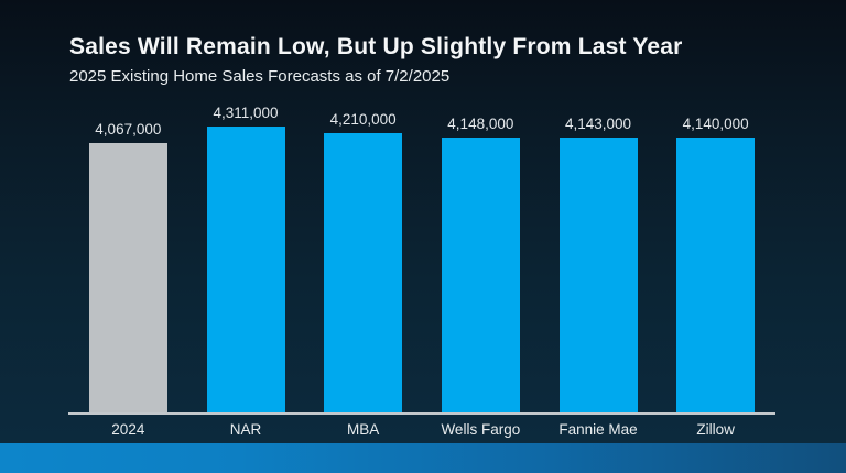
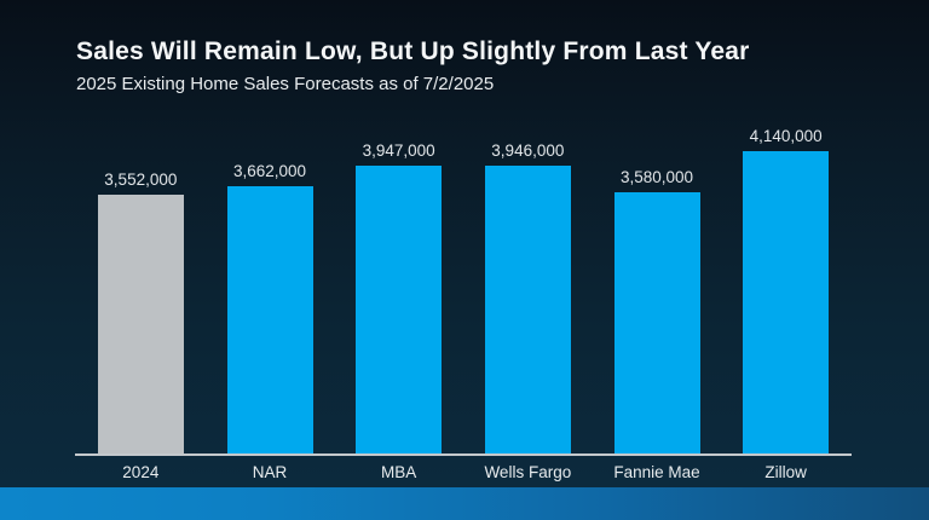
2024: 4,067,000 -> 3,552,000
NAR: 4,311,000 -> 3,662,000
MBA: 4,210,000 -> 3,947,000
Wells Fargo: 4,148,000 -> 3,946,000
Fannie Mae: 4,143,000 -> 3,580,000
